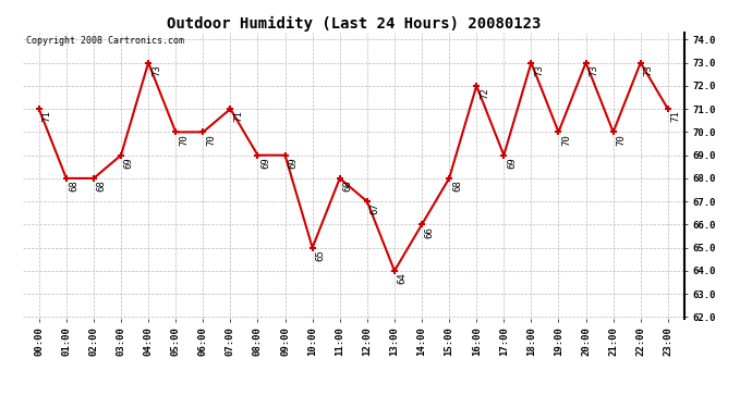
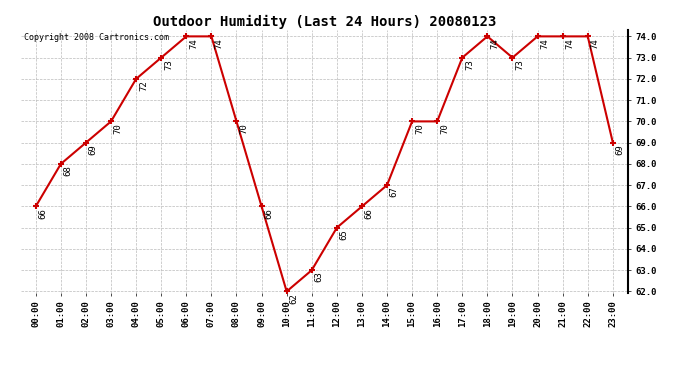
00:00: 71 -> 66
02:00: 68 -> 69
03:00: 69 -> 70
04:00: 73 -> 72
05:00: 70 -> 73
06:00: 70 -> 74
07:00: 71 -> 74
08:00: 69 -> 70
09:00: 69 -> 66
10:00: 65 -> 62
11:00: 68 -> 63
12:00: 67 -> 65
13:00: 64 -> 66
14:00: 66 -> 67
15:00: 68 -> 70
16:00: 72 -> 70
17:00: 69 -> 73
18:00: 73 -> 74
19:00: 70 -> 73
20:00: 73 -> 74
21:00: 70 -> 74
22:00: 73 -> 74
23:00: 71 -> 69
